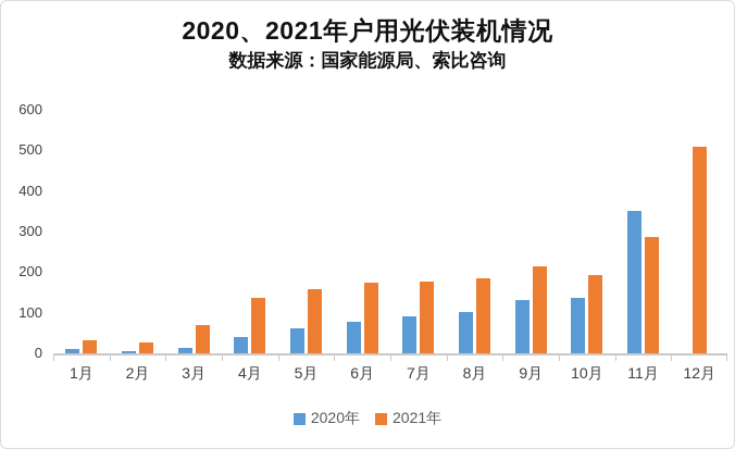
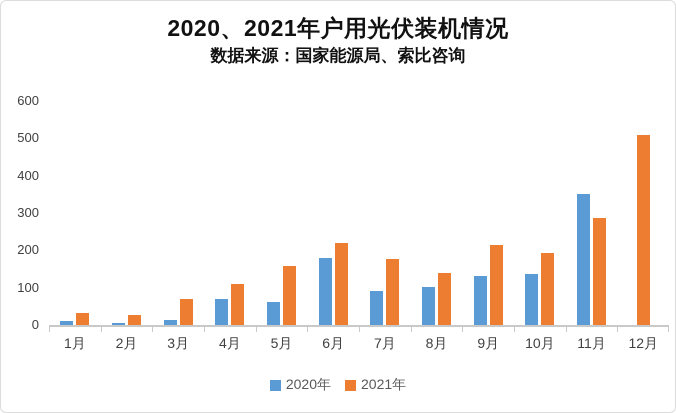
2020年/4月: 40 -> 70
2021年/4月: 140 -> 110
2020年/6月: 80 -> 180
2021年/6月: 170 -> 220
2021年/8月: 180 -> 140
